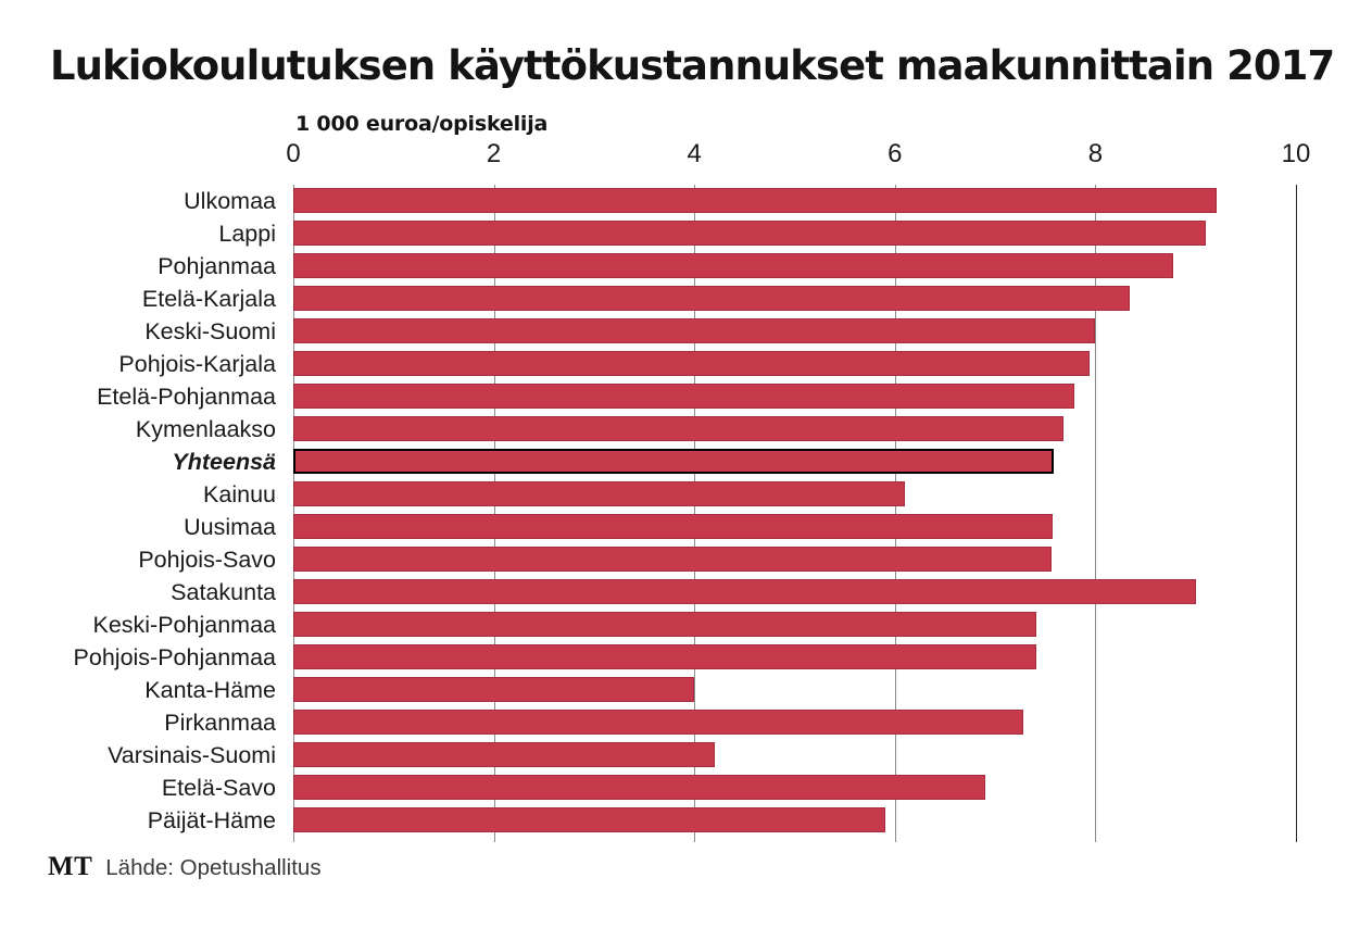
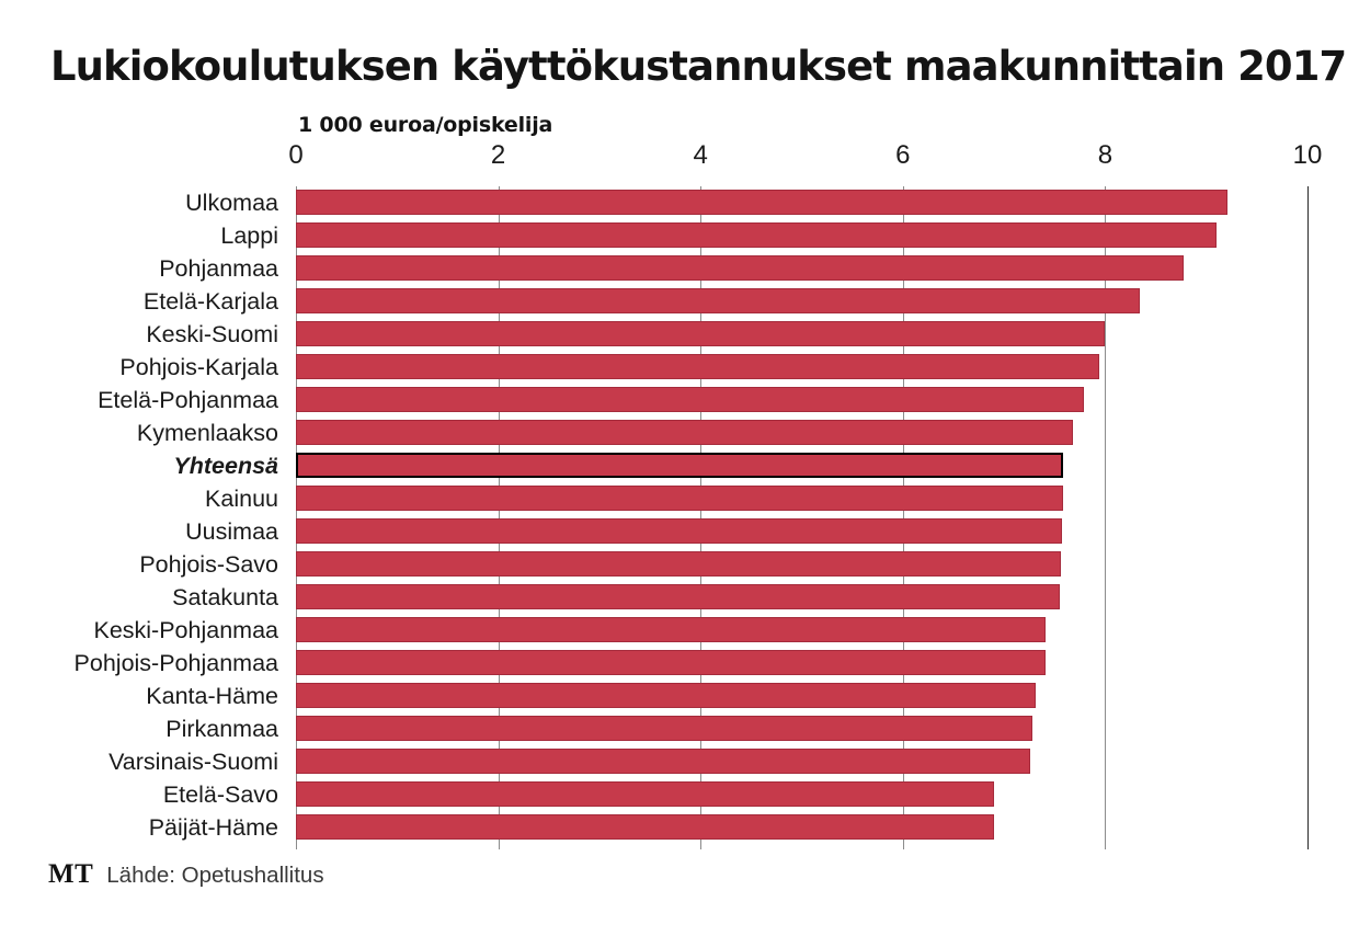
Kainuu: 6.1 -> 7.6
Satakunta: 9.0 -> 7.5
Kanta-Häme: 4.0 -> 7.3
Varsinais-Suomi: 4.2 -> 7.3
Päijät-Häme: 5.9 -> 6.9
